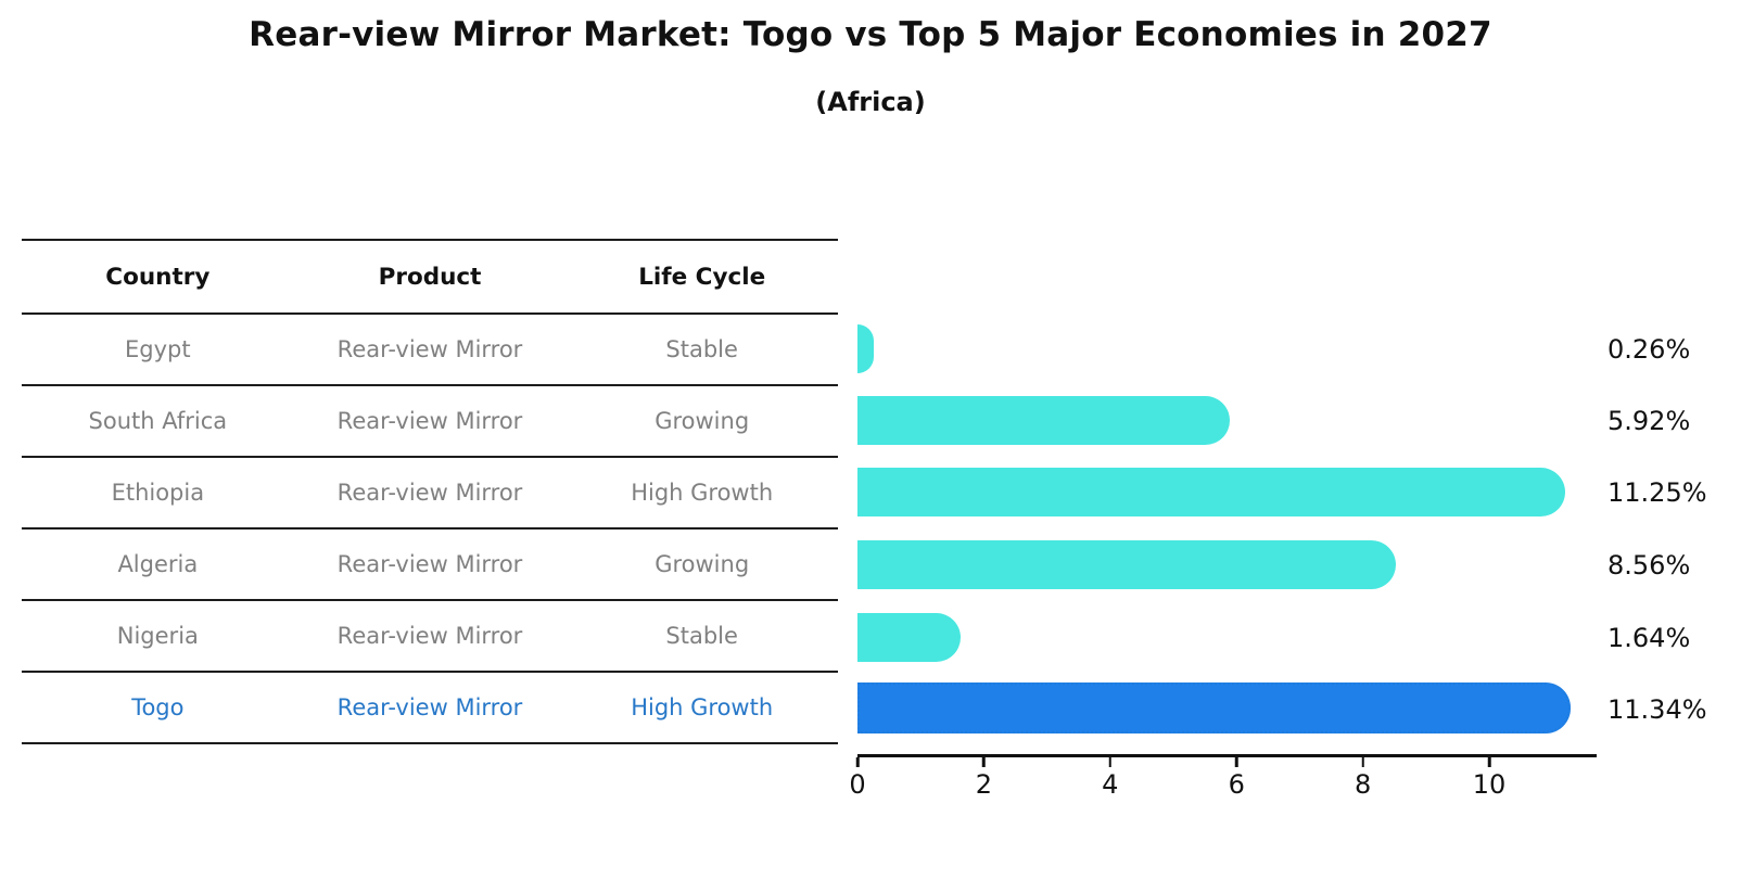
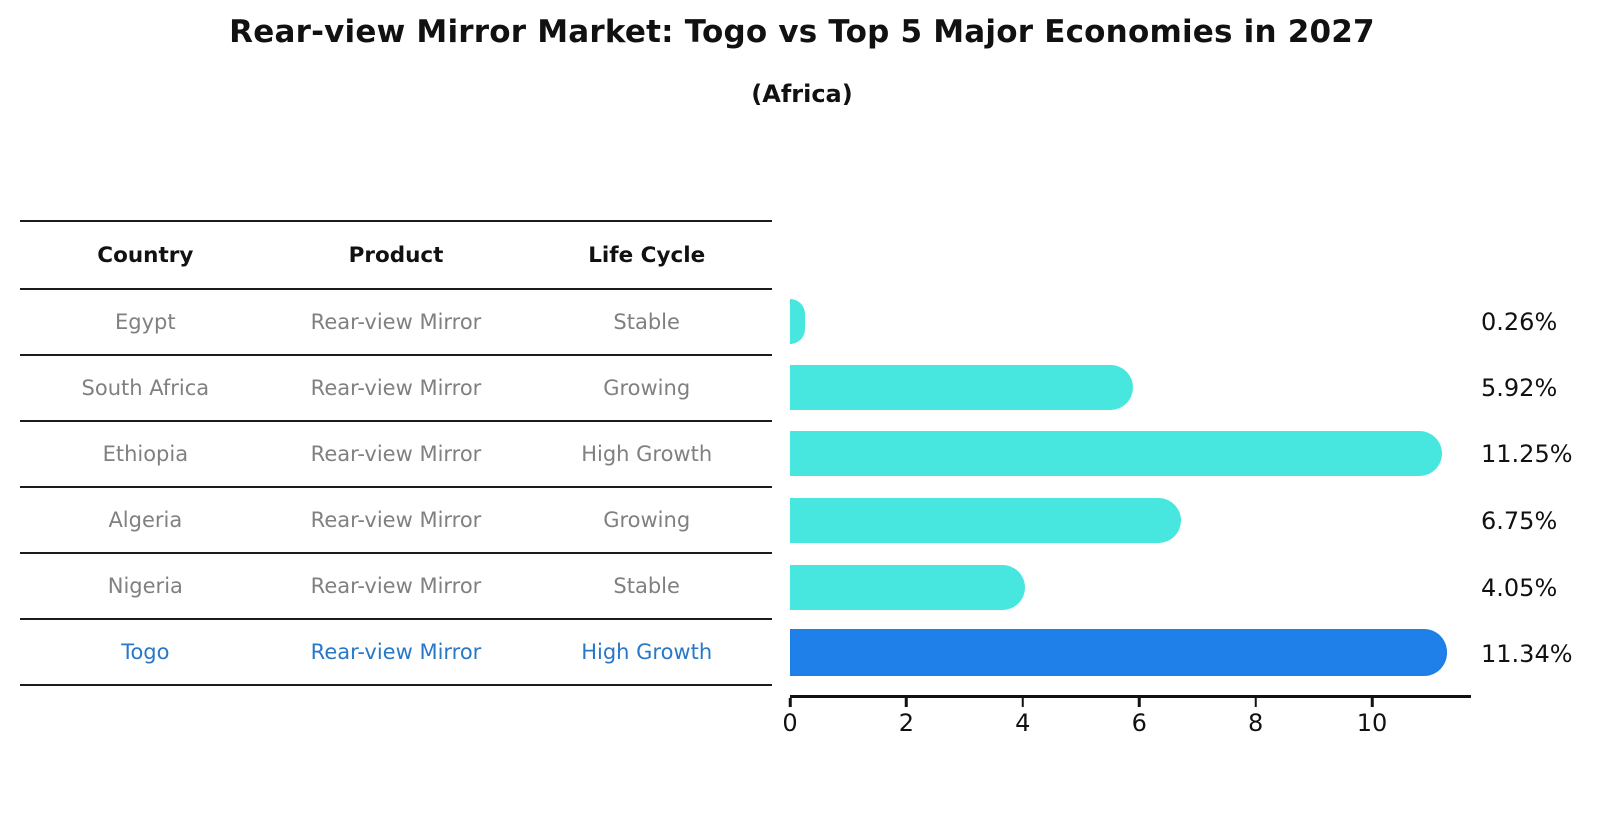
Algeria: 8.56% -> 6.75%
Nigeria: 1.64% -> 4.05%
